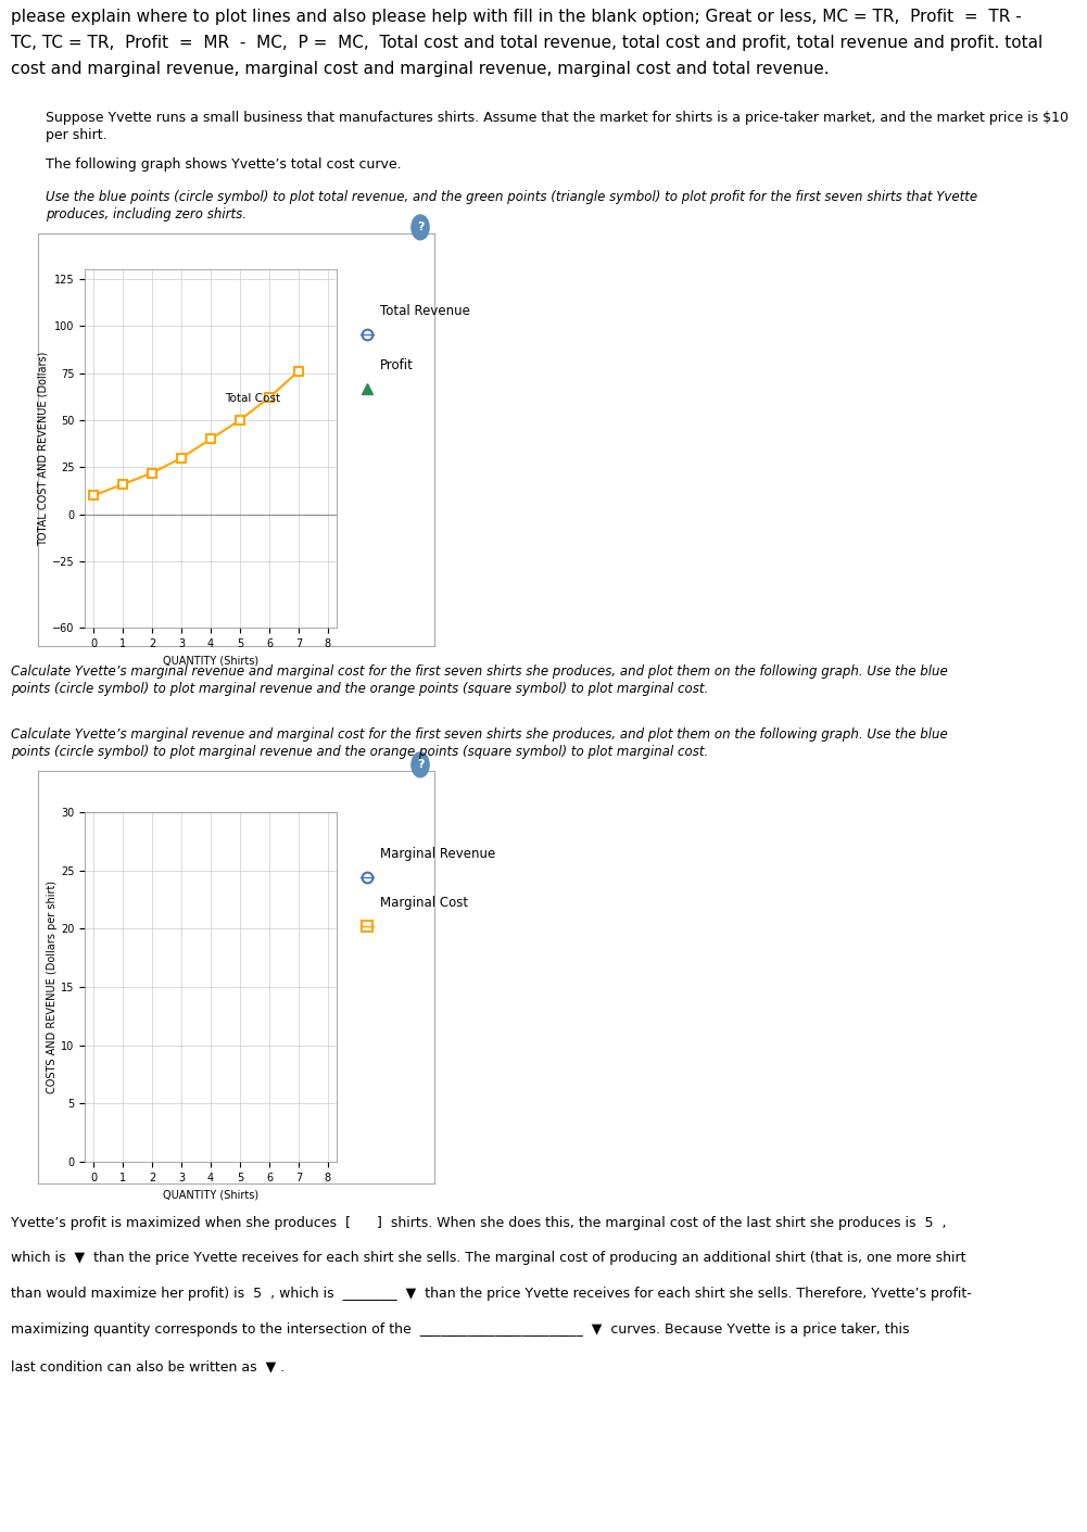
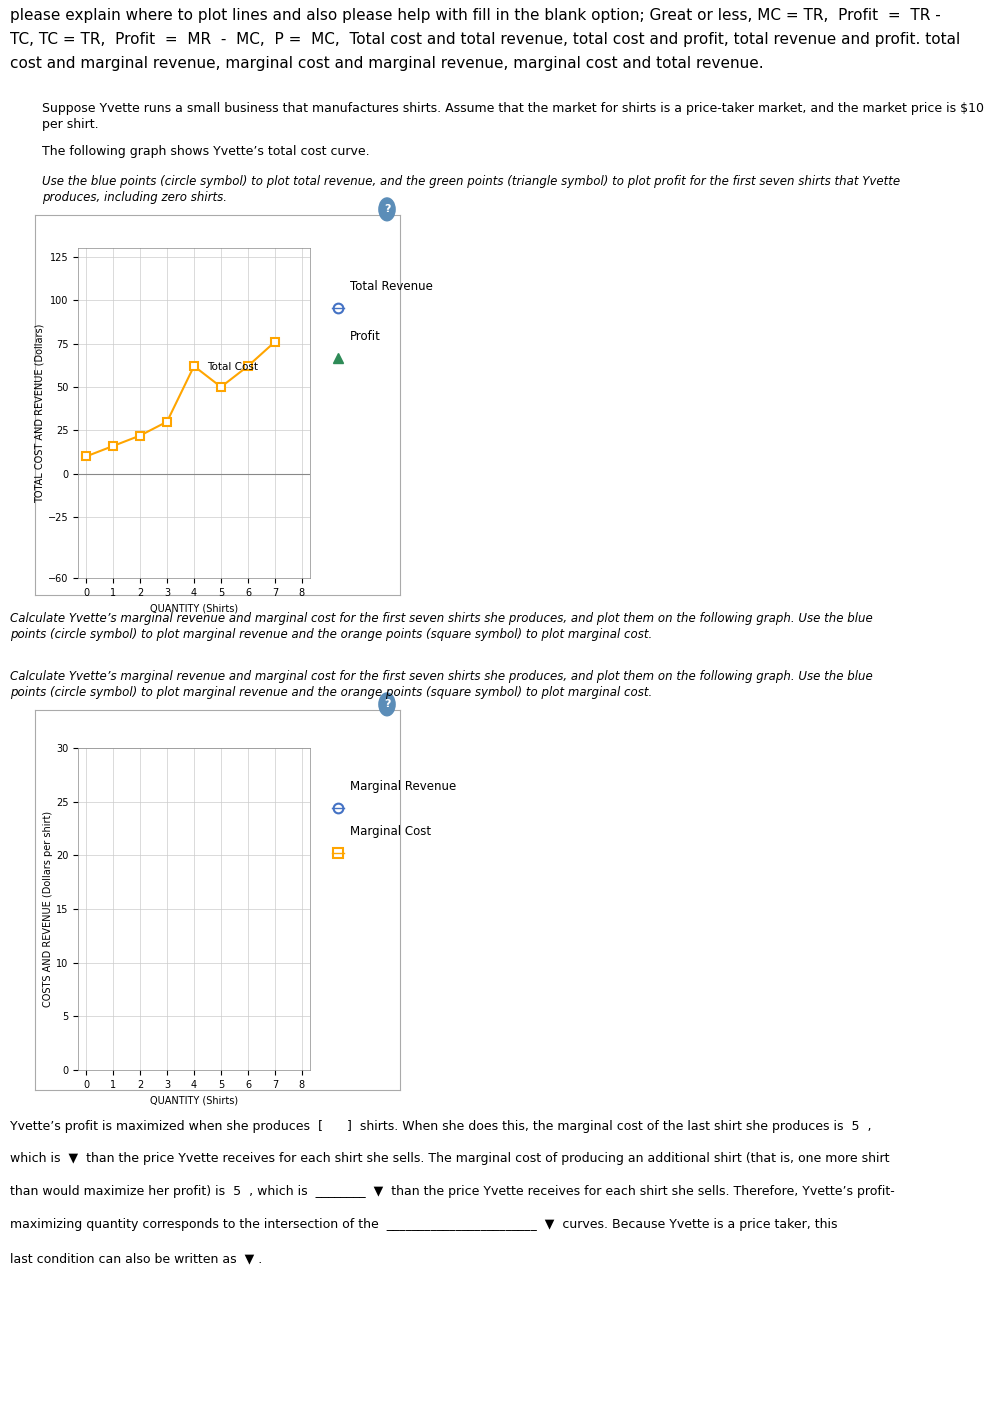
4: 40 -> 62
